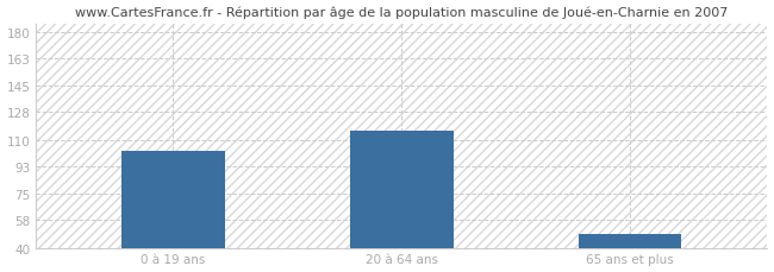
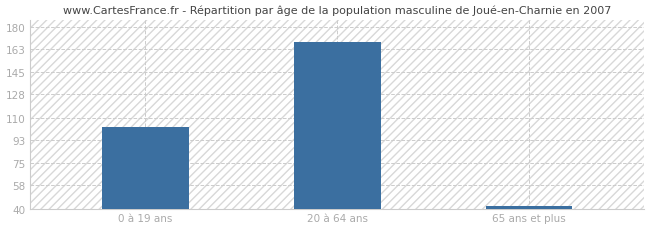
20 à 64 ans: 116 -> 168
65 ans et plus: 49 -> 42
